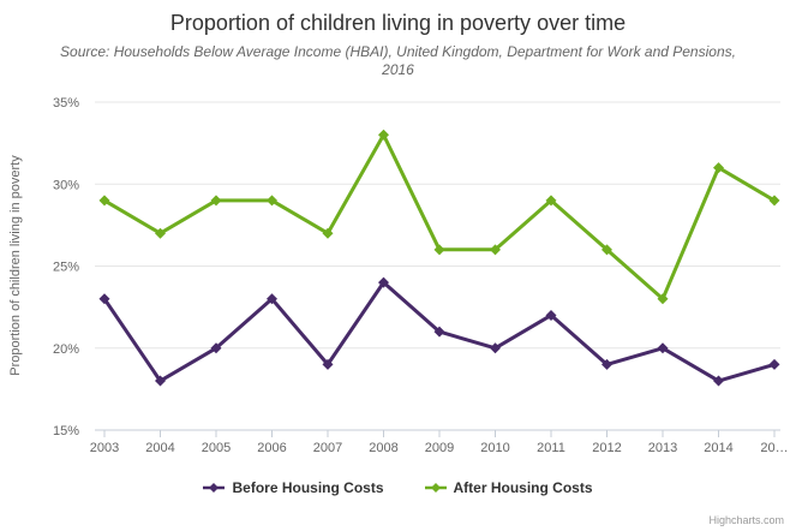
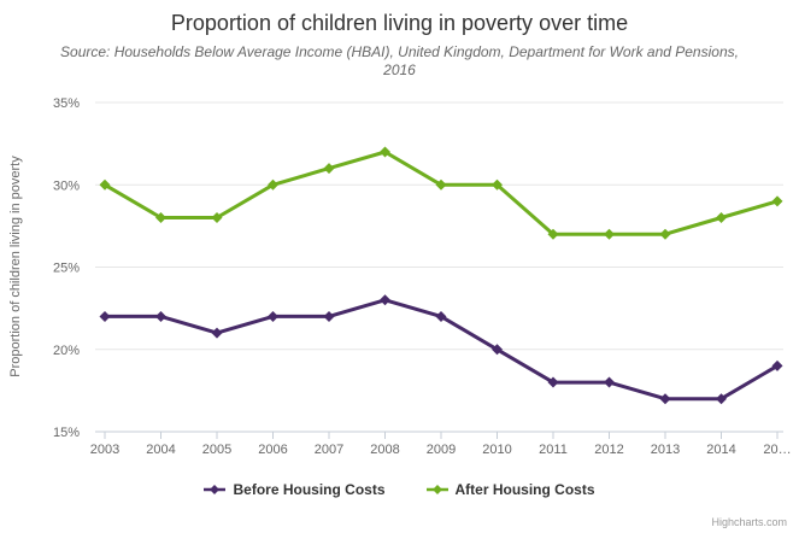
Before Housing Costs/2003: 23% -> 22%
After Housing Costs/2003: 29% -> 30%
Before Housing Costs/2004: 18% -> 22%
After Housing Costs/2004: 27% -> 28%
Before Housing Costs/2005: 20% -> 21%
After Housing Costs/2005: 29% -> 28%
Before Housing Costs/2006: 23% -> 22%
After Housing Costs/2006: 29% -> 30%
Before Housing Costs/2007: 19% -> 22%
After Housing Costs/2007: 27% -> 31%
Before Housing Costs/2008: 24% -> 23%
After Housing Costs/2008: 33% -> 32%
Before Housing Costs/2009: 21% -> 22%
After Housing Costs/2009: 26% -> 30%
After Housing Costs/2010: 26% -> 30%
Before Housing Costs/2011: 22% -> 18%
After Housing Costs/2011: 29% -> 27%
Before Housing Costs/2012: 19% -> 18%
After Housing Costs/2012: 26% -> 27%
Before Housing Costs/2013: 20% -> 17%
After Housing Costs/2013: 23% -> 27%
Before Housing Costs/2014: 18% -> 17%
After Housing Costs/2014: 31% -> 28%
